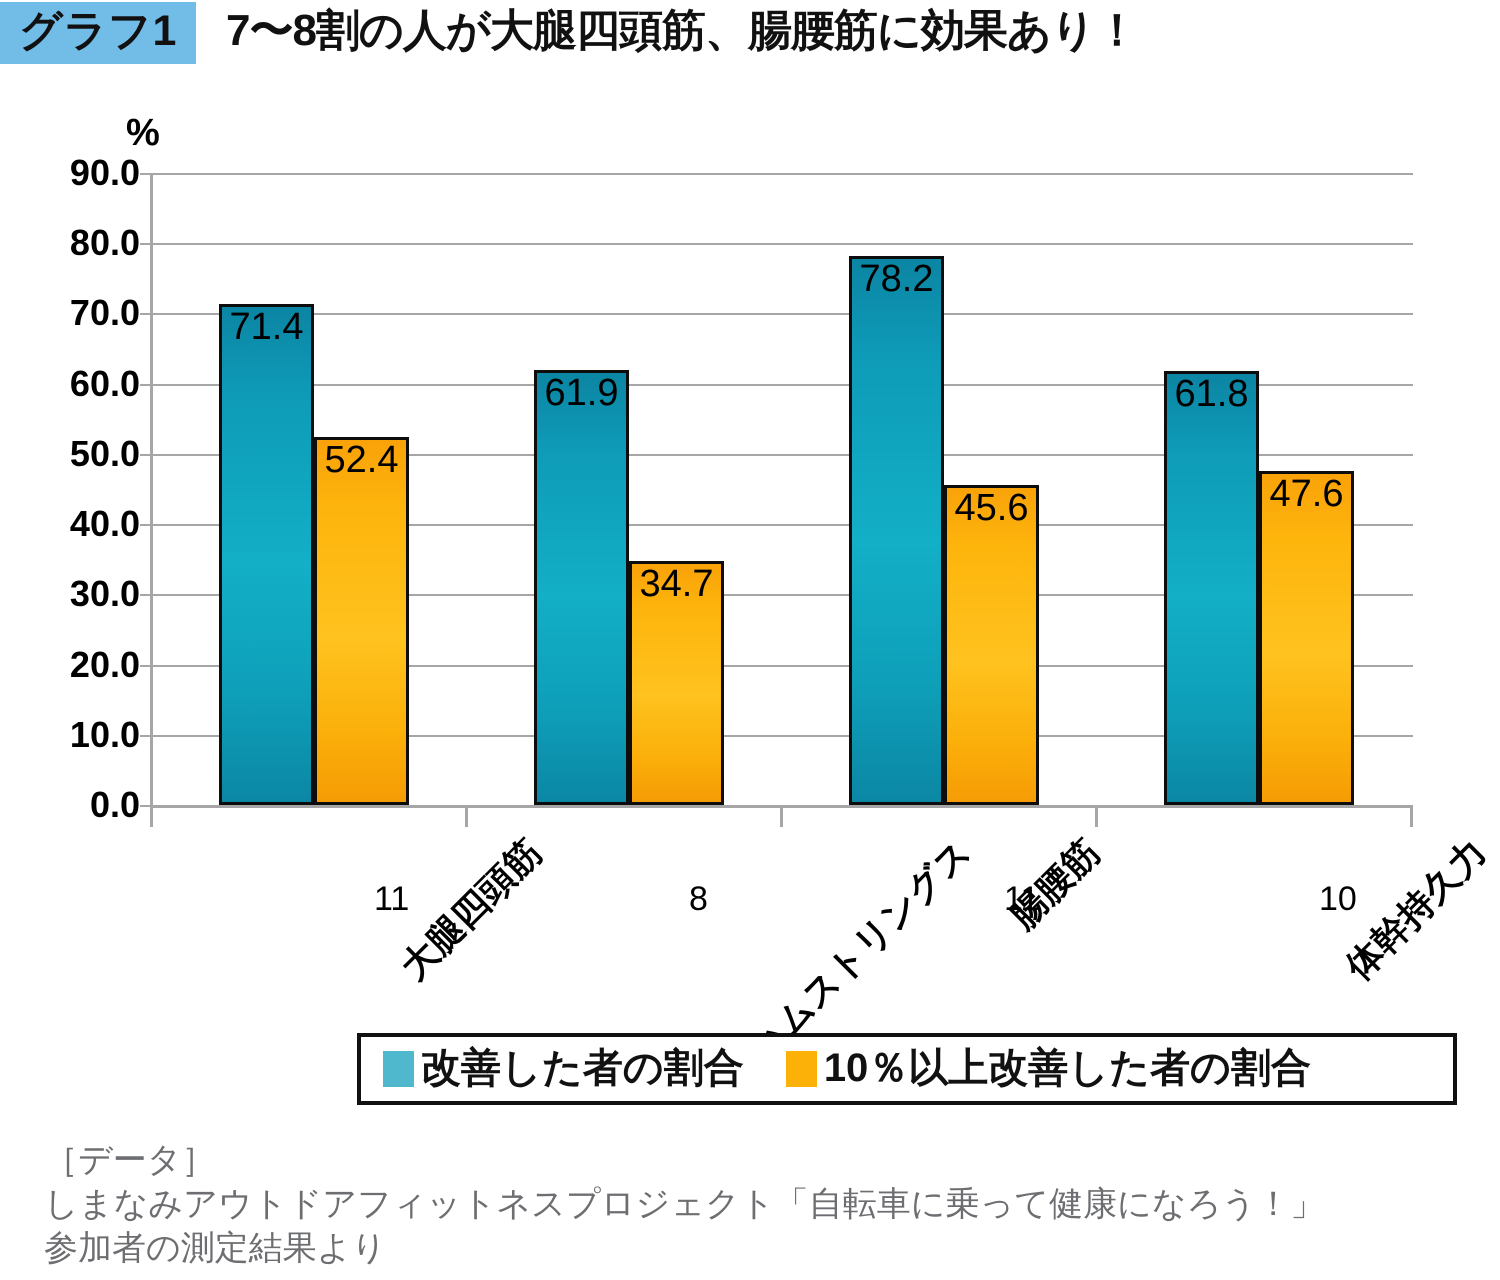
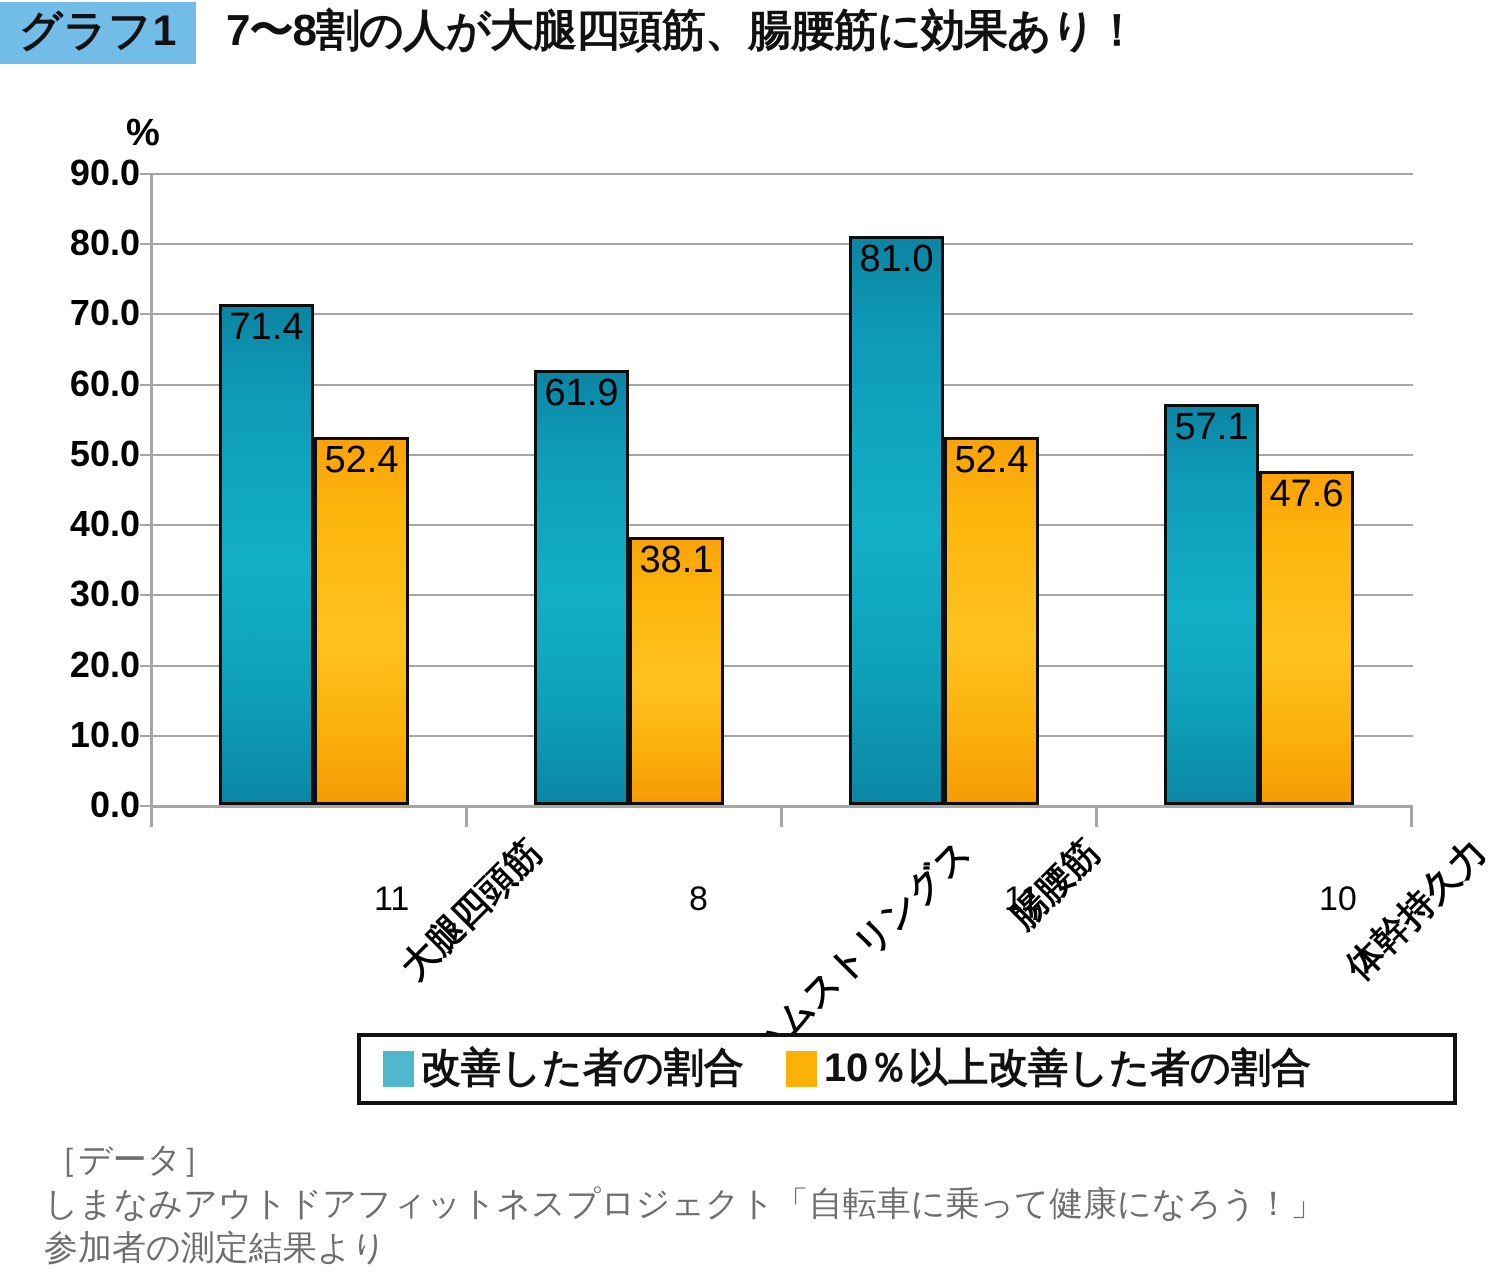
10％以上改善した者の割合/ハムストリングス: 34.7 -> 38.1
改善した者の割合/腸腰筋: 78.2 -> 81.0
10％以上改善した者の割合/腸腰筋: 45.6 -> 52.4
改善した者の割合/体幹持久力: 61.8 -> 57.1
